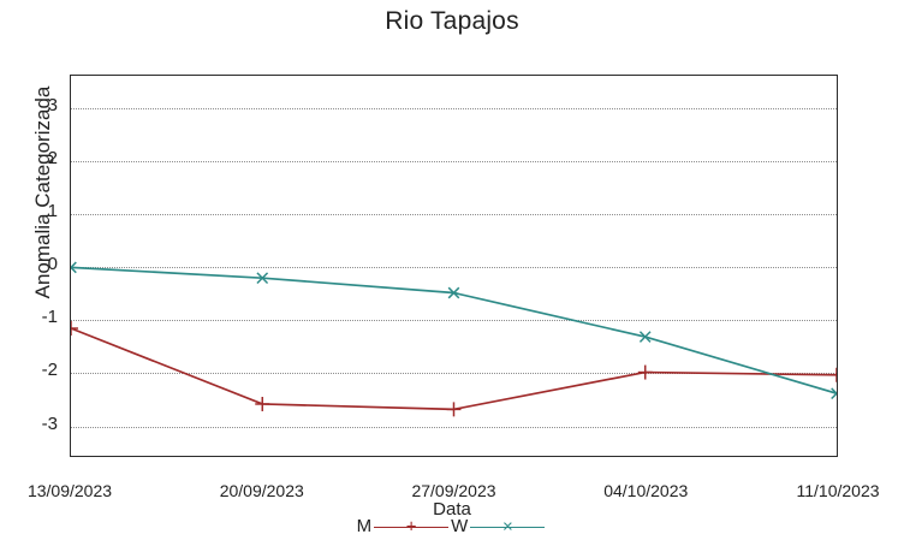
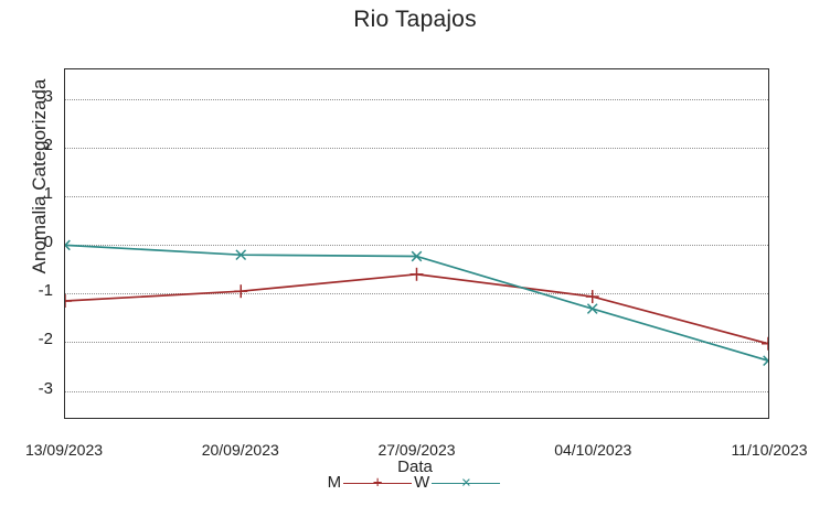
M/20/09/2023: -2.6 -> -1.0
M/27/09/2023: -2.7 -> -0.6
W/27/09/2023: -0.5 -> -0.2
M/04/10/2023: -2.0 -> -1.1
